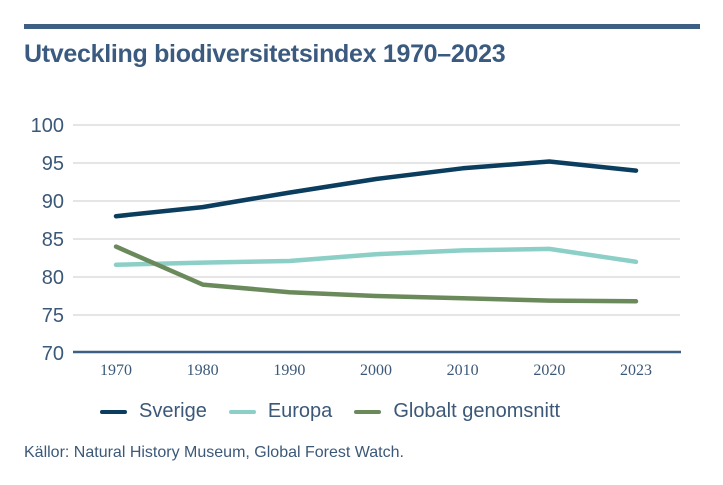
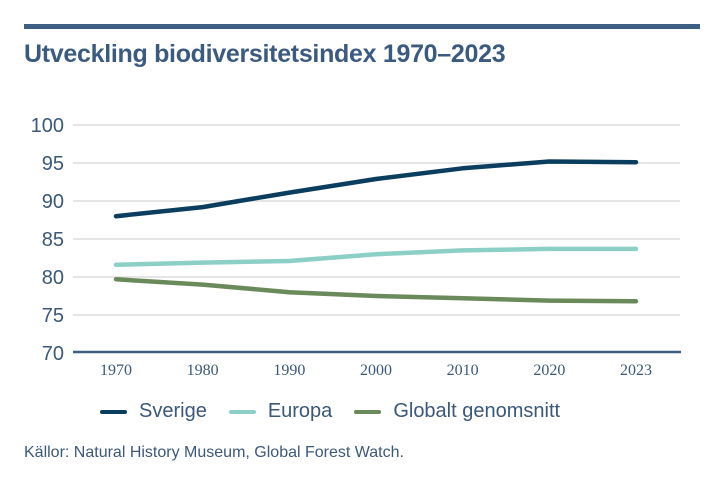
Globalt genomsnitt/1970: 84 -> 80
Sverige/2023: 94 -> 95
Europa/2023: 82 -> 84
